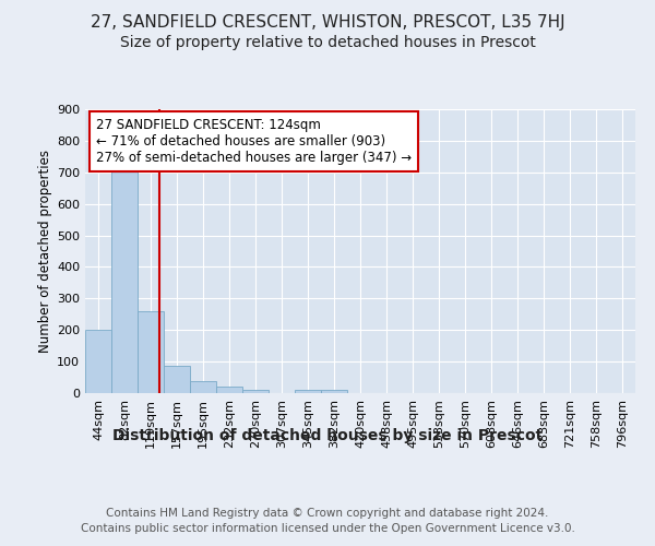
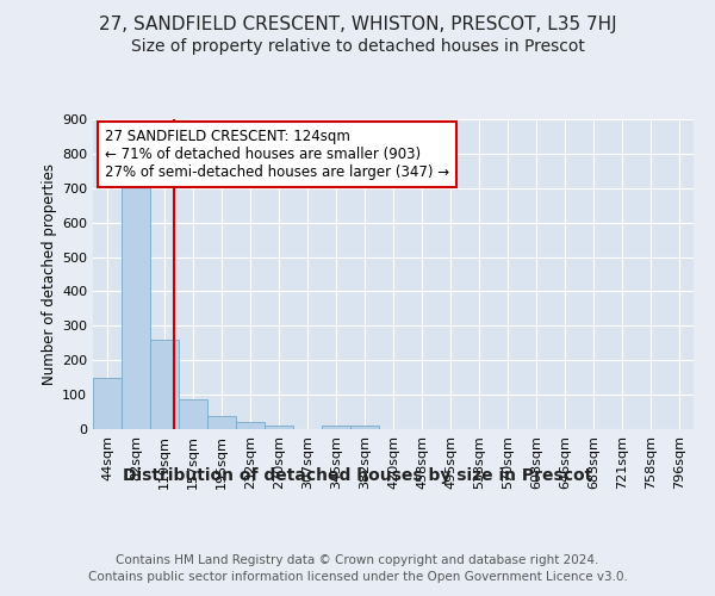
44sqm: 200 -> 150
